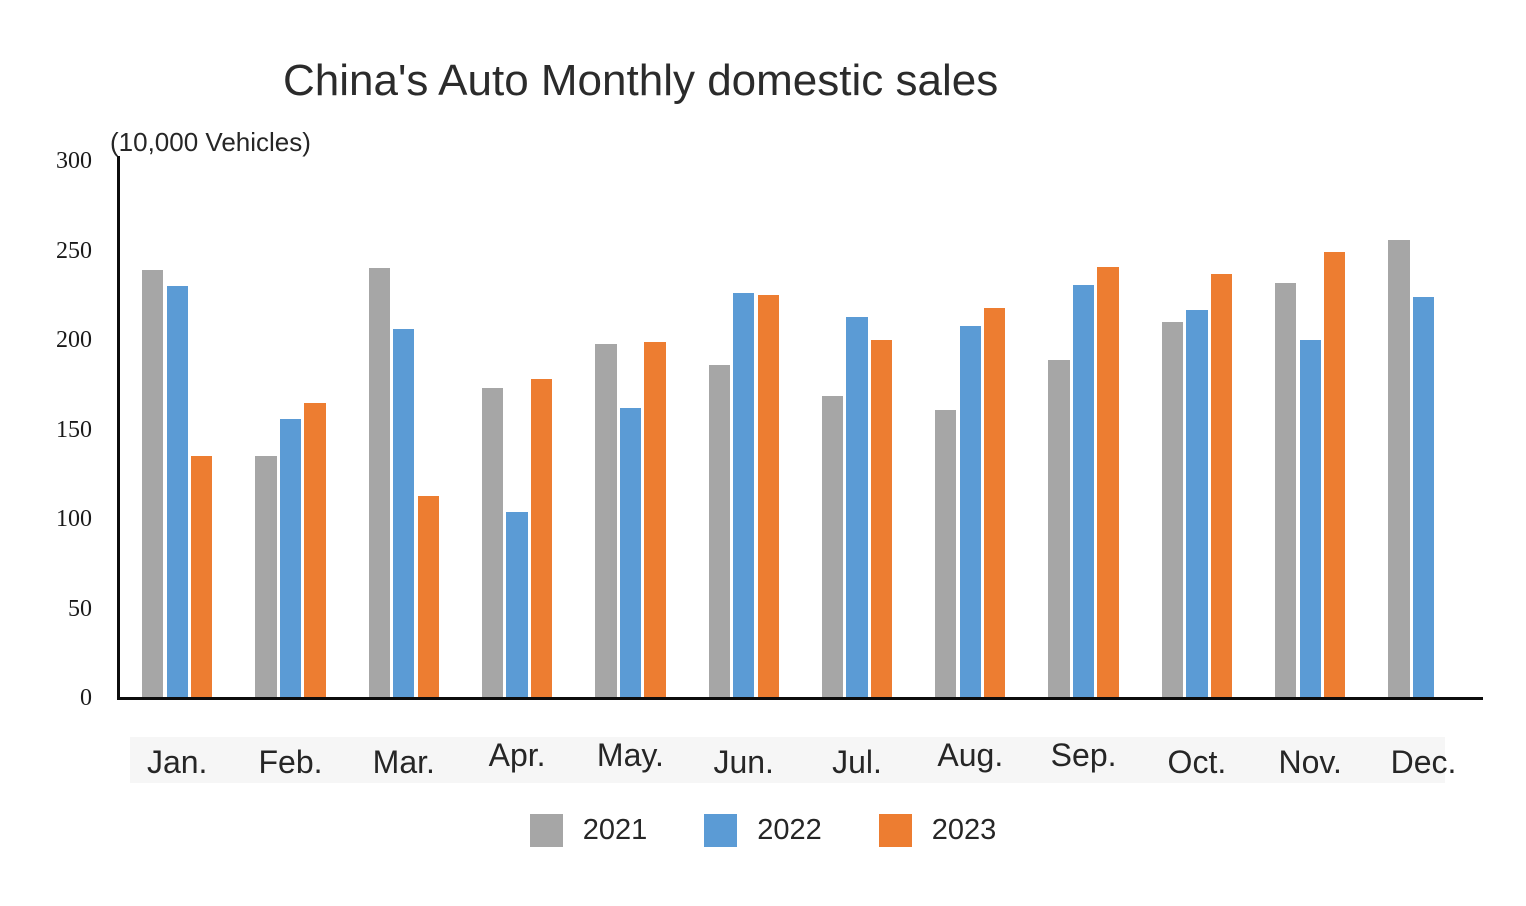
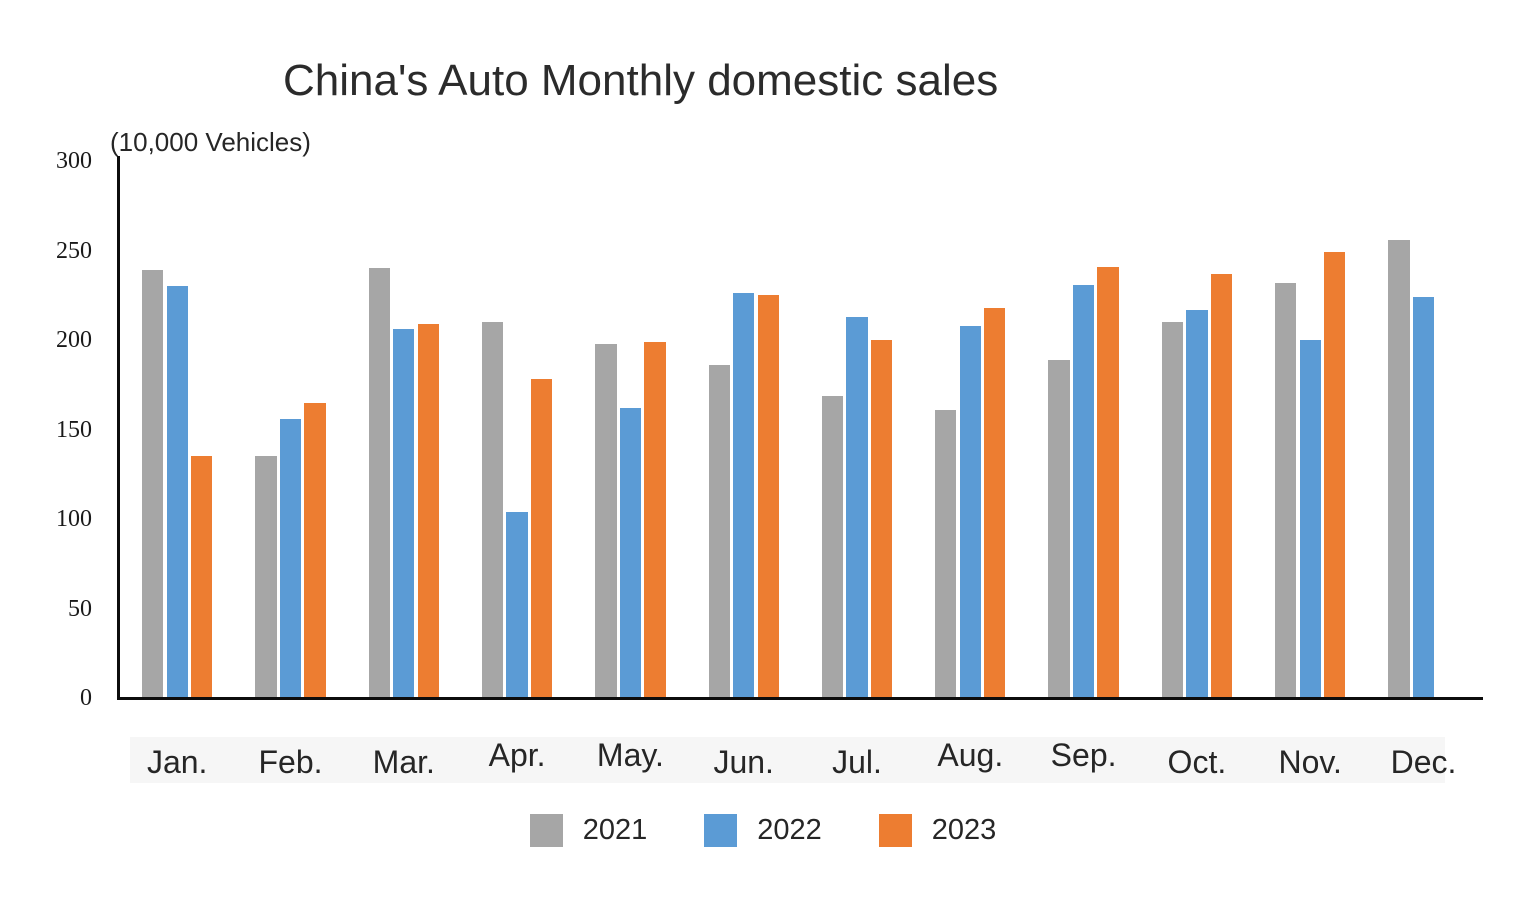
2023/Mar.: 113 -> 209
2021/Apr.: 173 -> 210
